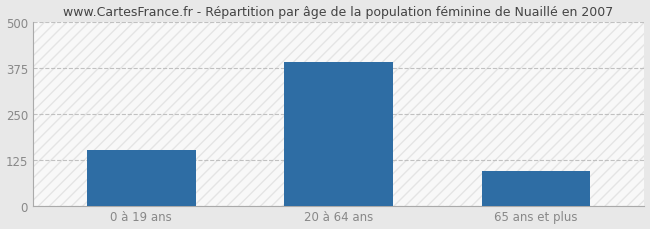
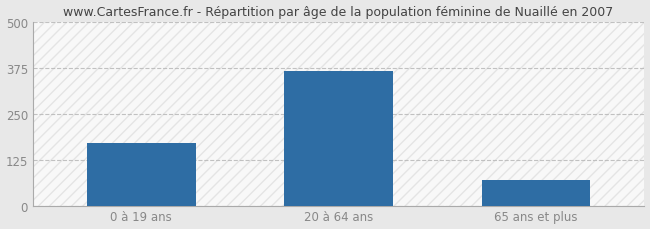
0 à 19 ans: 150 -> 170
20 à 64 ans: 390 -> 365
65 ans et plus: 95 -> 70
